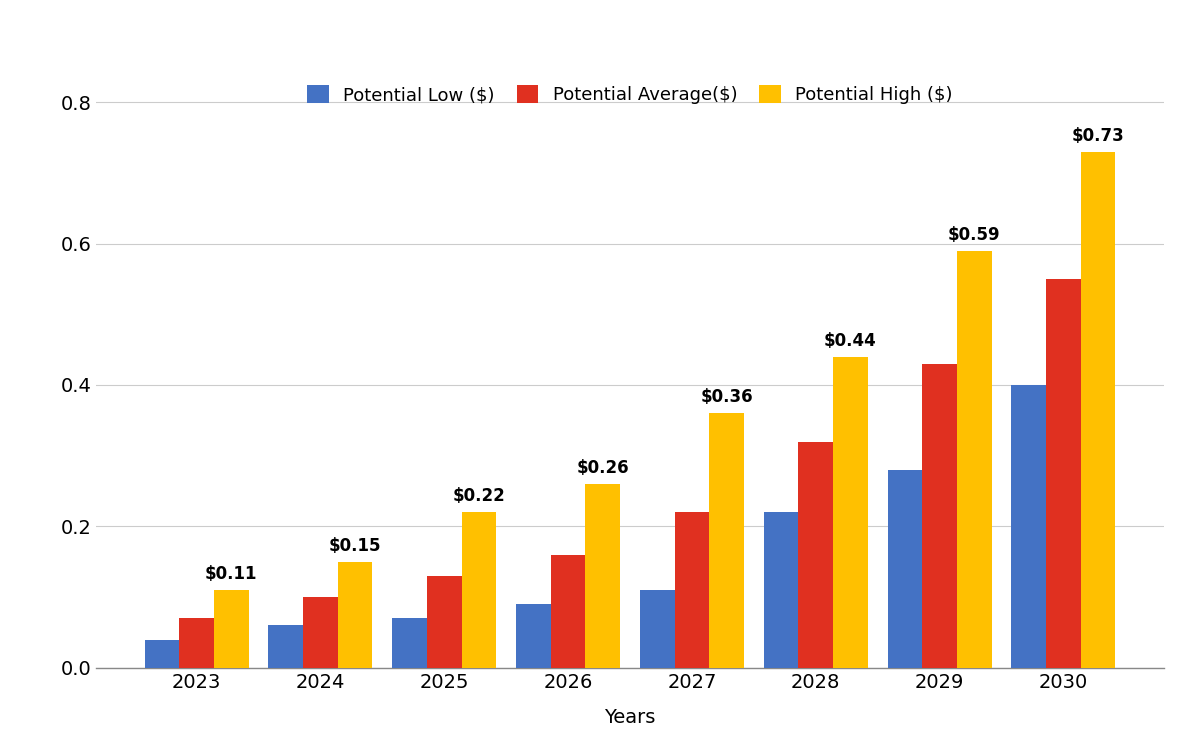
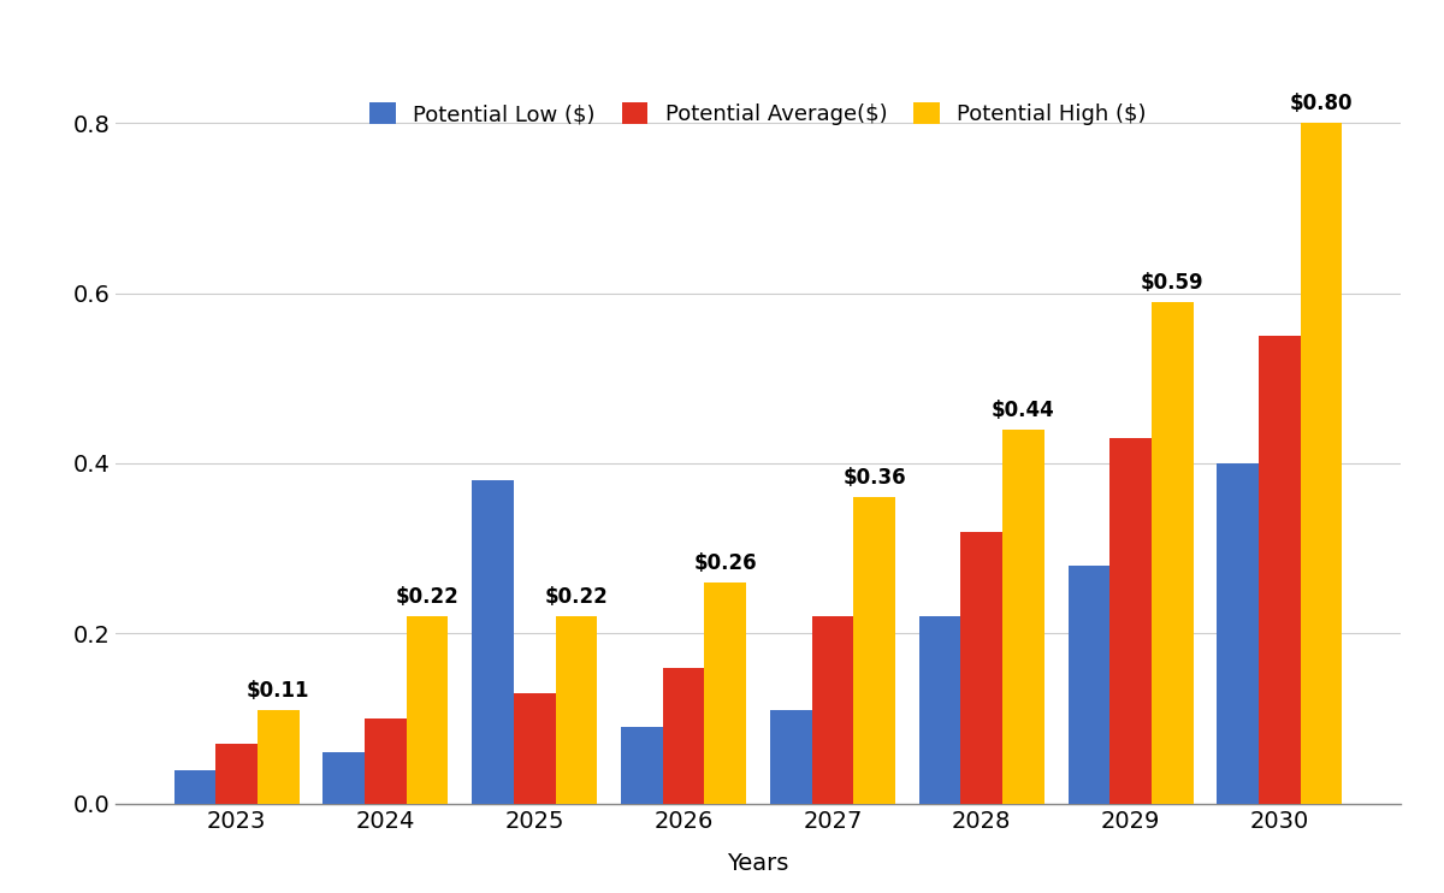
Potential High ($)/2024: $0.15 -> $0.22
Potential Low ($)/2025: 0.07 -> 0.38
Potential High ($)/2030: $0.73 -> $0.80
